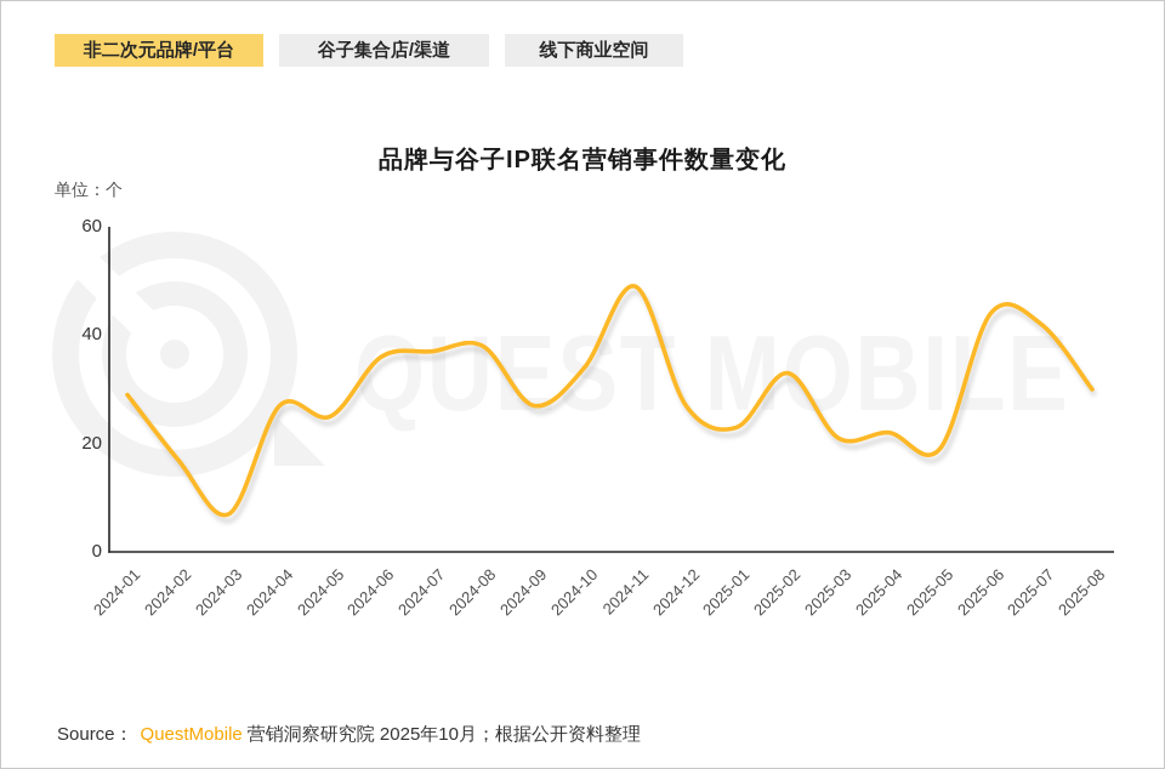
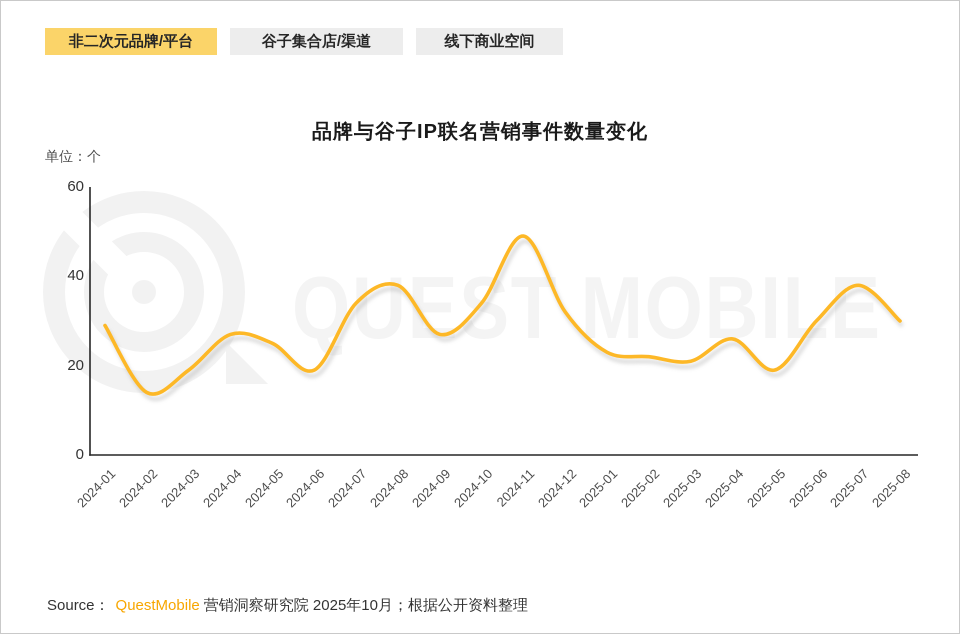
2024-02: 17 -> 14
2024-03: 7 -> 19
2024-06: 36 -> 19
2024-07: 37 -> 34
2024-12: 27 -> 32
2025-02: 33 -> 22
2025-04: 22 -> 26
2025-06: 44 -> 30
2025-07: 42 -> 38
